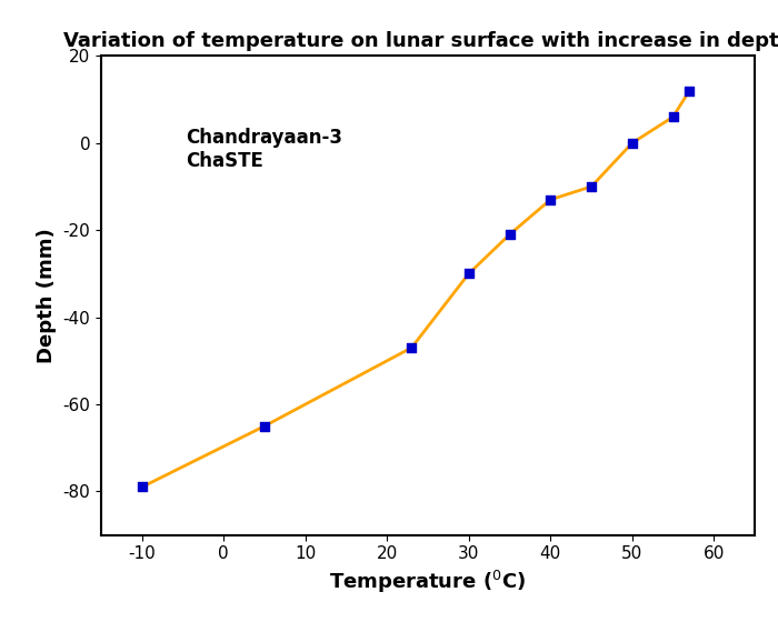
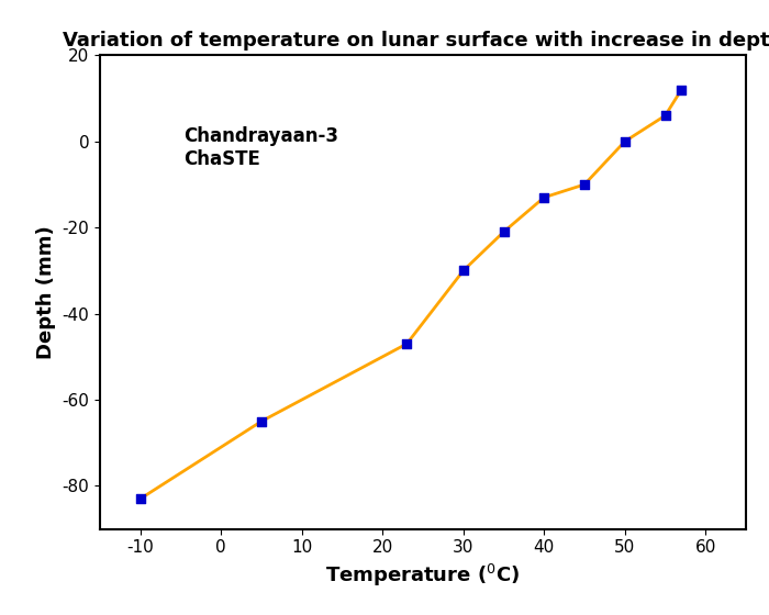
-10: -79 -> -83
